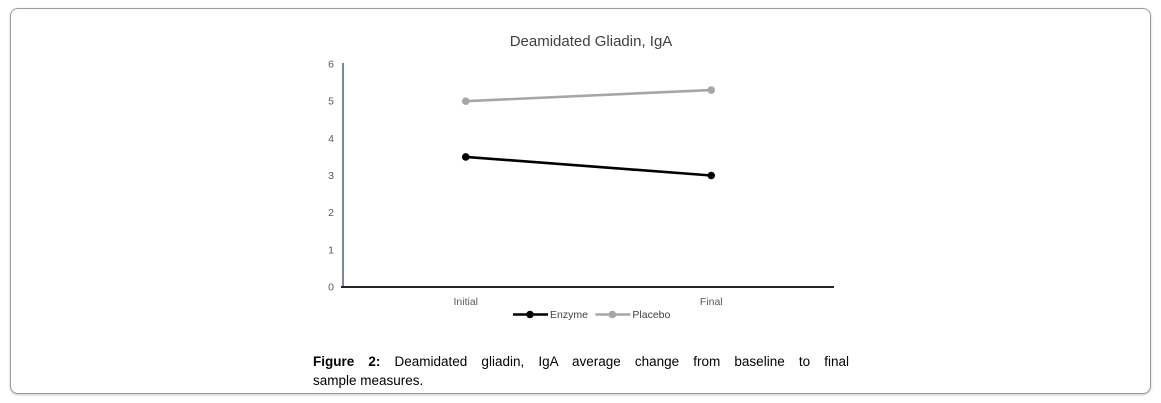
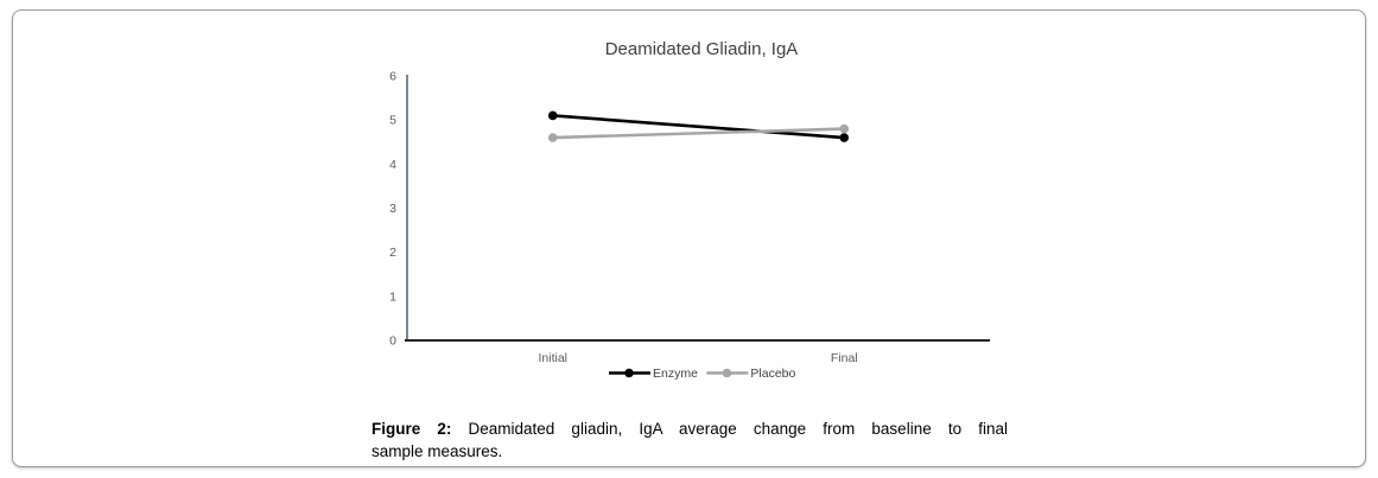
Enzyme/Initial: 3.5 -> 5.1
Placebo/Initial: 5.0 -> 4.6
Enzyme/Final: 3.0 -> 4.6
Placebo/Final: 5.3 -> 4.8
